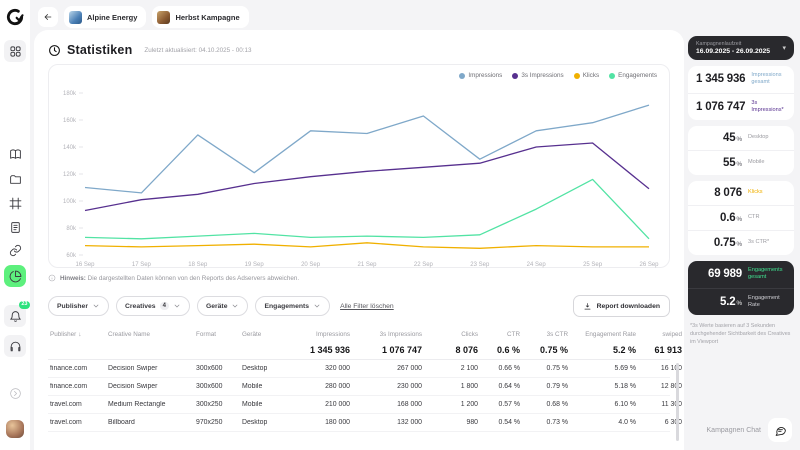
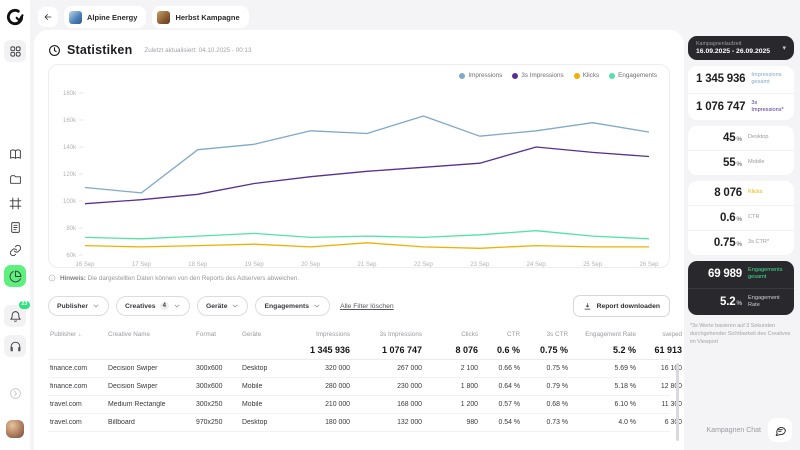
3s Impressions/16 Sep: 93k -> 98k
Impressions/18 Sep: 149k -> 138k
Impressions/19 Sep: 121k -> 142k
Impressions/23 Sep: 131k -> 148k
Engagements/24 Sep: 94k -> 78k
3s Impressions/25 Sep: 143k -> 136k
Engagements/25 Sep: 116k -> 74k
Impressions/26 Sep: 171k -> 151k
3s Impressions/26 Sep: 109k -> 133k
